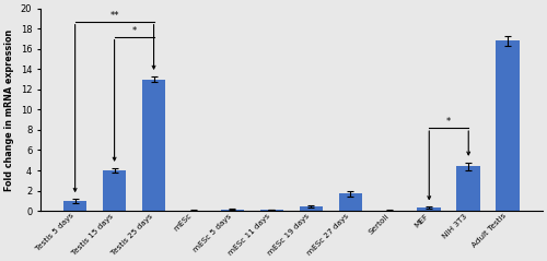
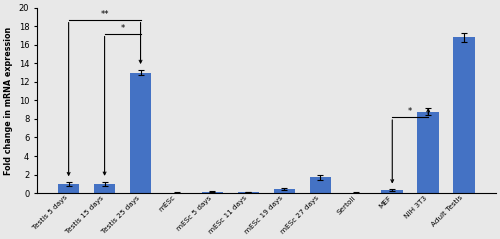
Testis 15 days: 4.0 -> 1.0
NIH 3T3: 4.4 -> 8.8
